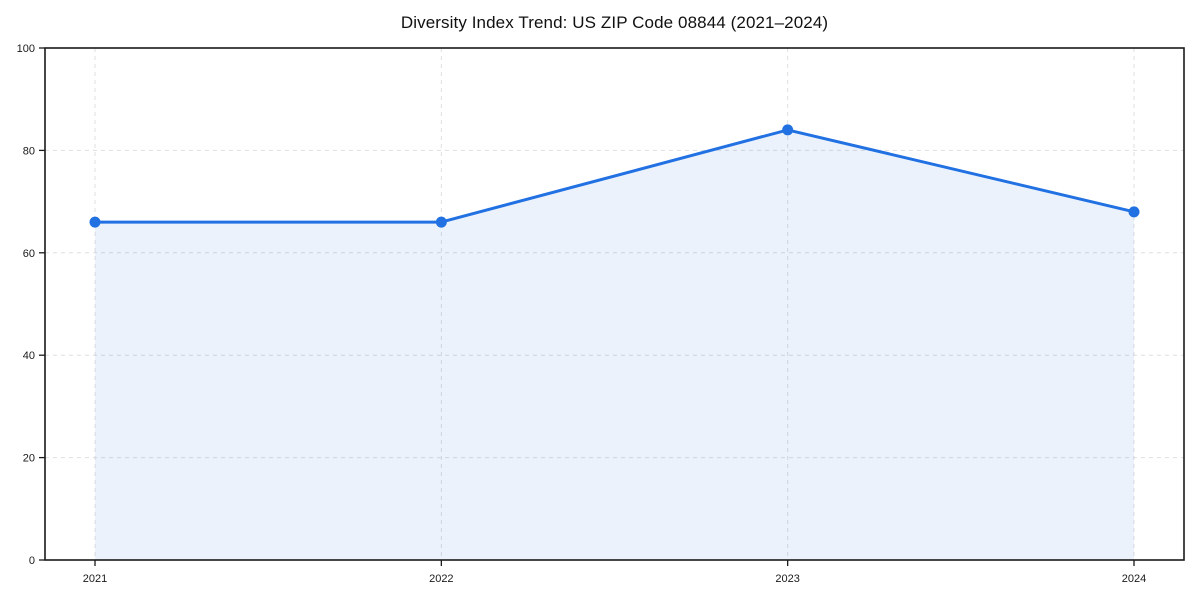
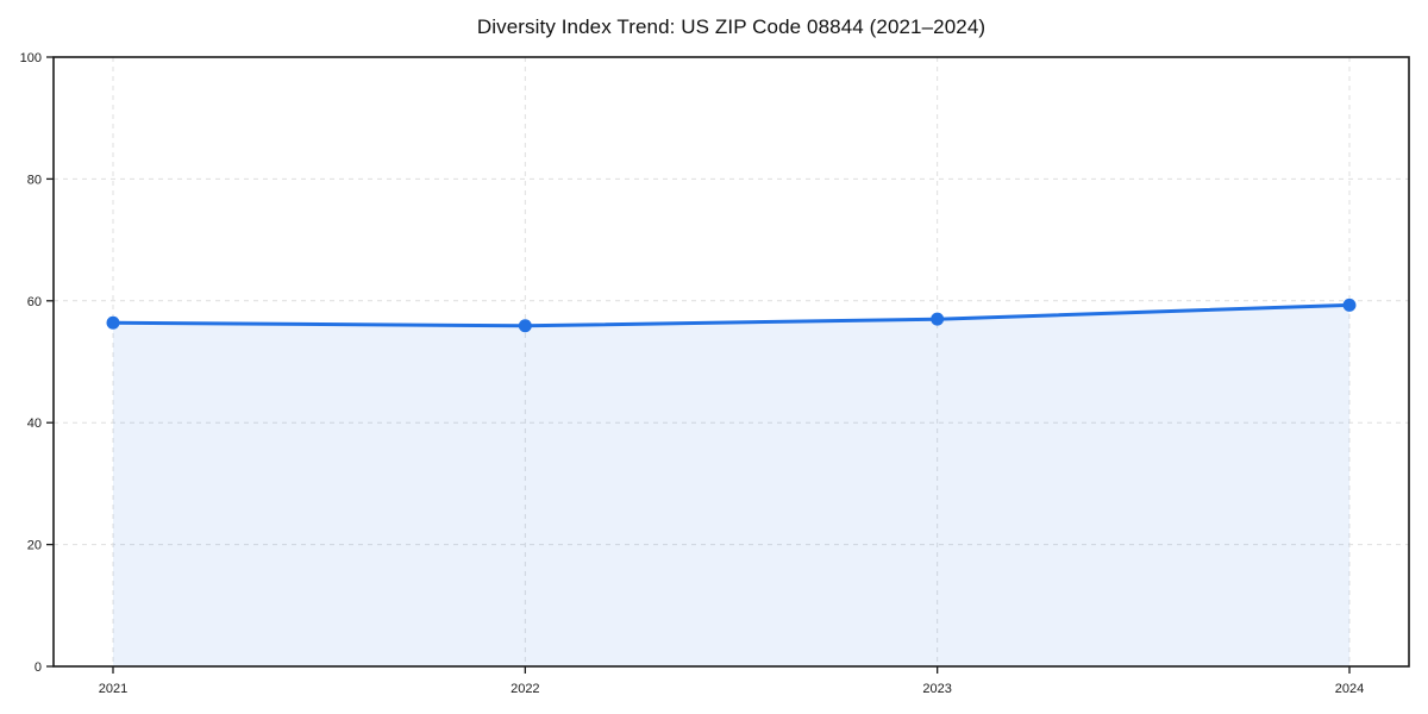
2021: 66 -> 56
2022: 66 -> 56
2023: 84 -> 57
2024: 68 -> 59
